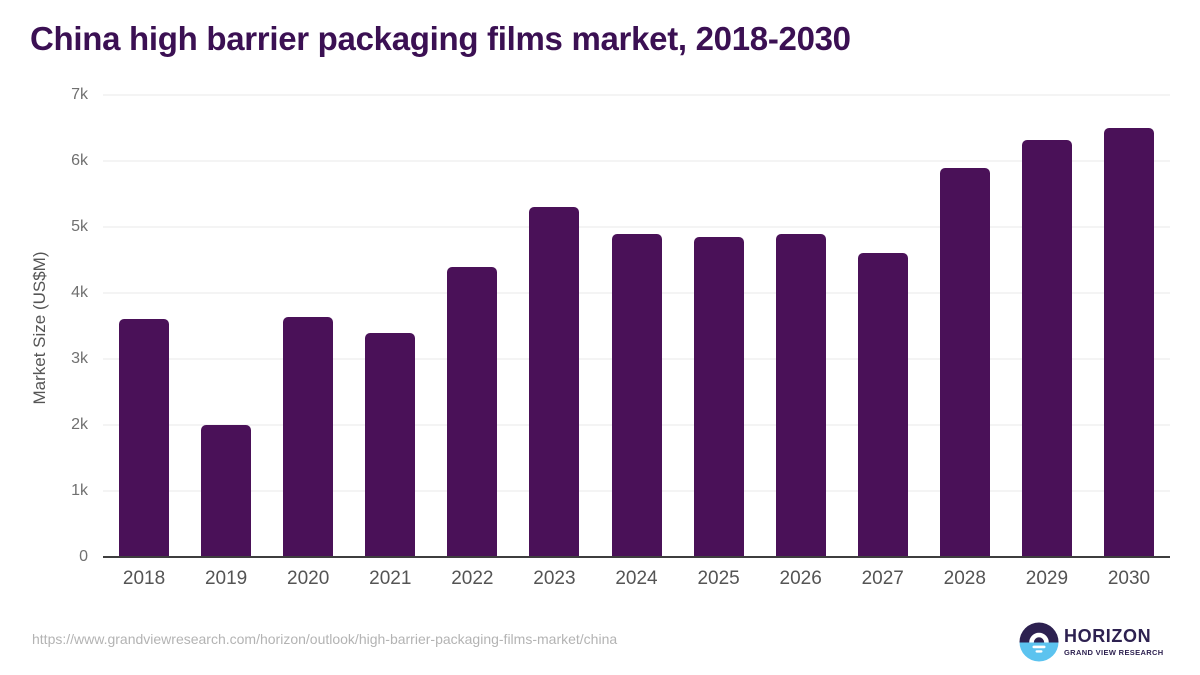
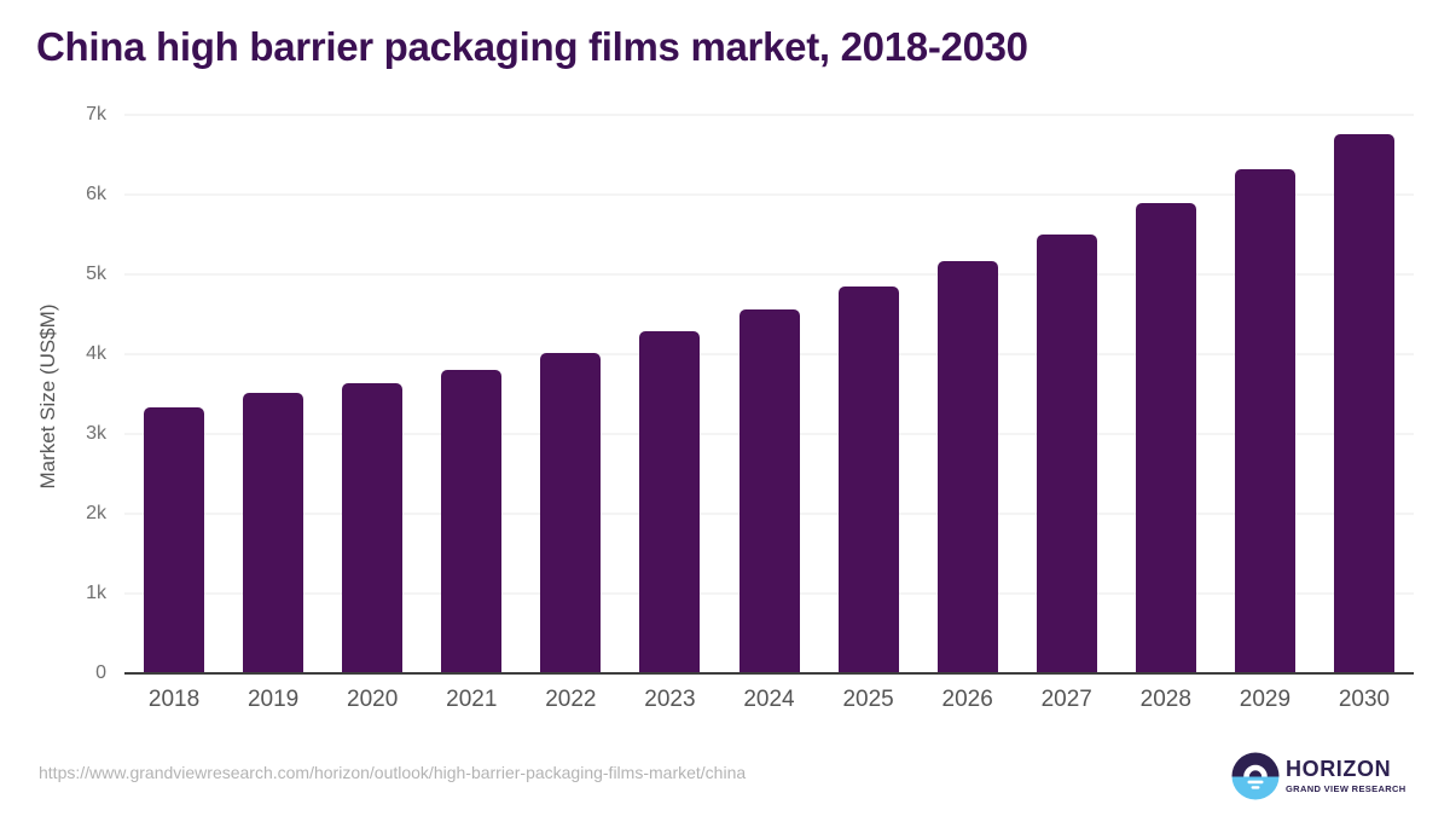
2018: 3.6k -> 3.3k
2019: 2.0k -> 3.5k
2021: 3.4k -> 3.8k
2022: 4.4k -> 4.0k
2023: 5.3k -> 4.3k
2024: 4.9k -> 4.6k
2026: 4.9k -> 5.2k
2027: 4.6k -> 5.5k
2030: 6.5k -> 6.8k
